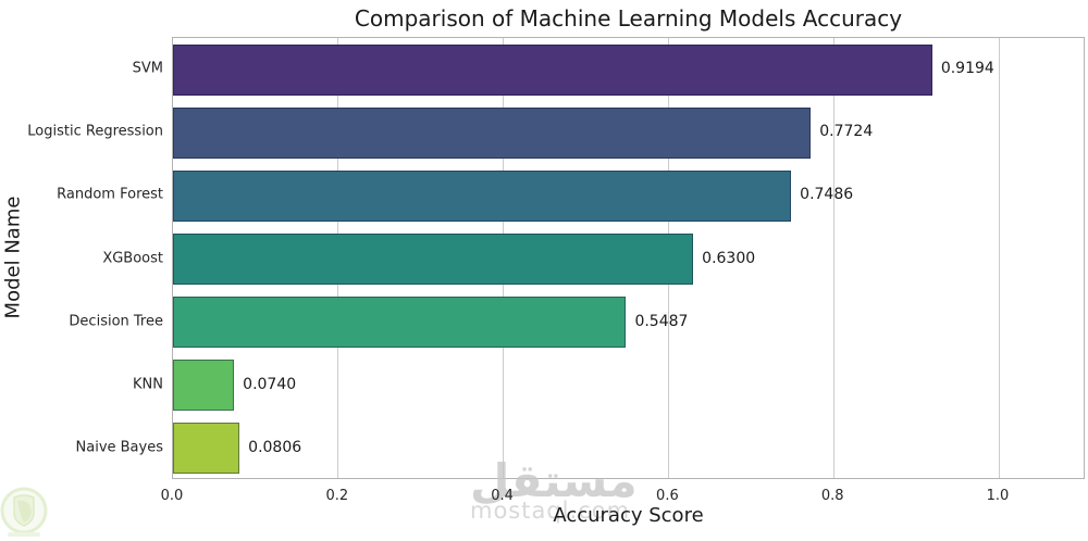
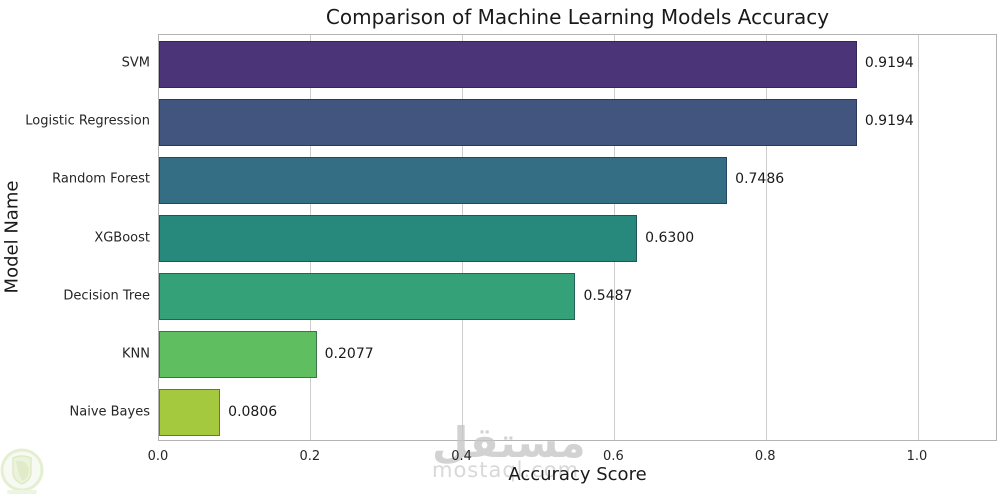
Logistic Regression: 0.7724 -> 0.9194
KNN: 0.0740 -> 0.2077
